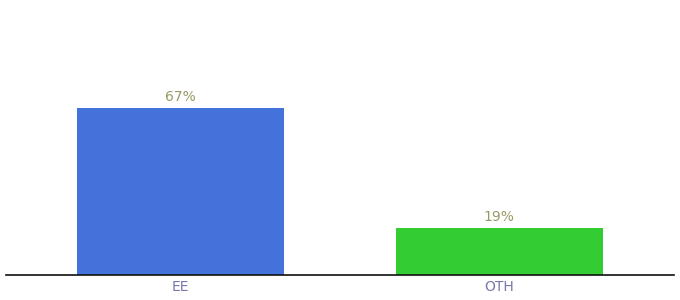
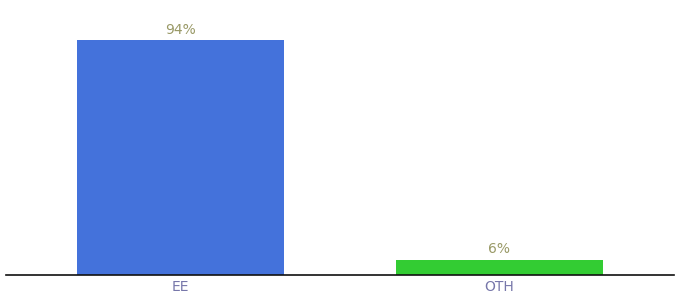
EE: 67% -> 94%
OTH: 19% -> 6%
